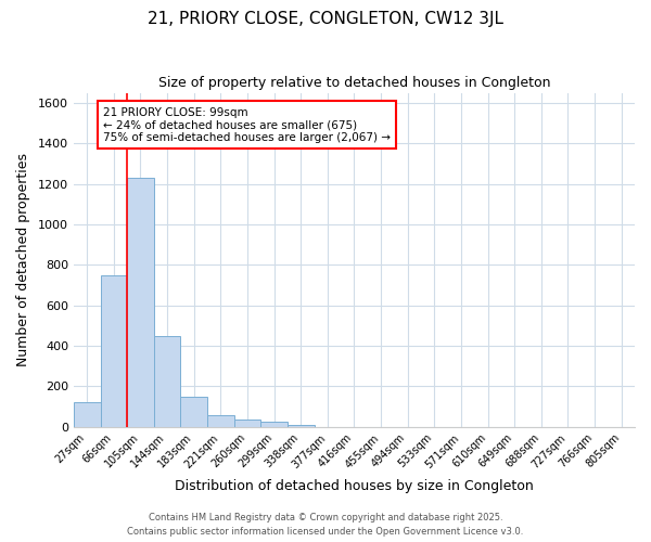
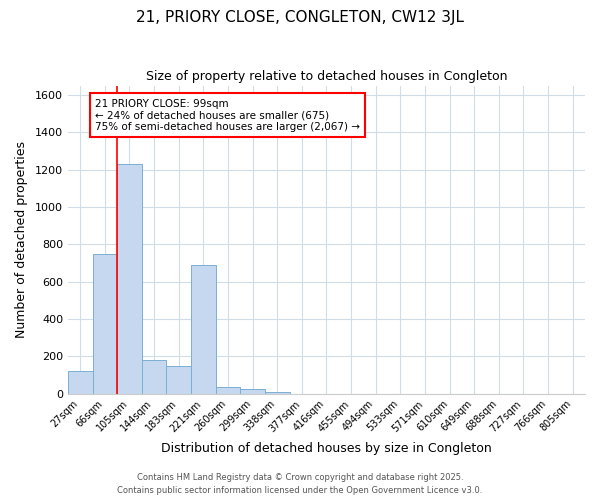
144sqm: 450 -> 180
221sqm: 60 -> 690
